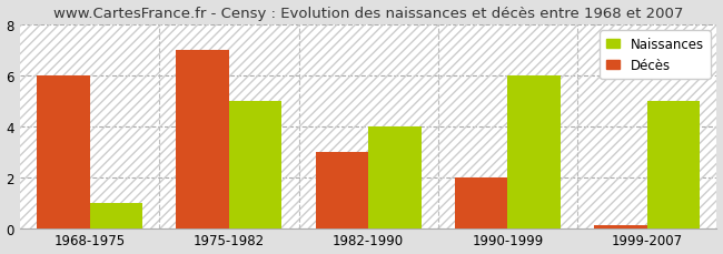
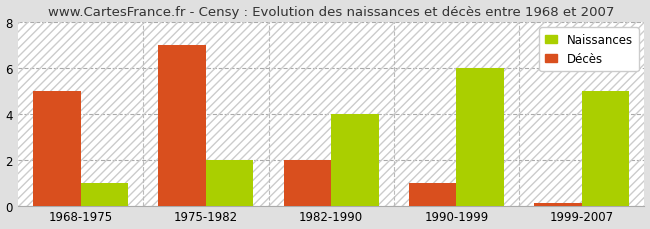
Décès/1968-1975: 6.0 -> 5.0
Naissances/1975-1982: 5 -> 2
Décès/1982-1990: 3.0 -> 2.0
Décès/1990-1999: 2.0 -> 1.0
